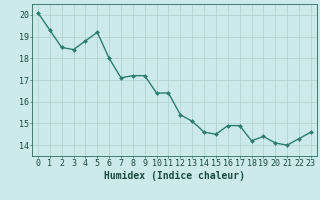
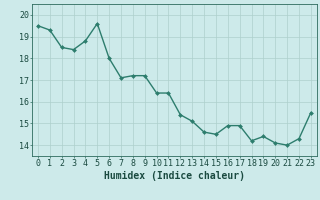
0: 20.1 -> 19.5
5: 19.2 -> 19.6
23: 14.6 -> 15.5
